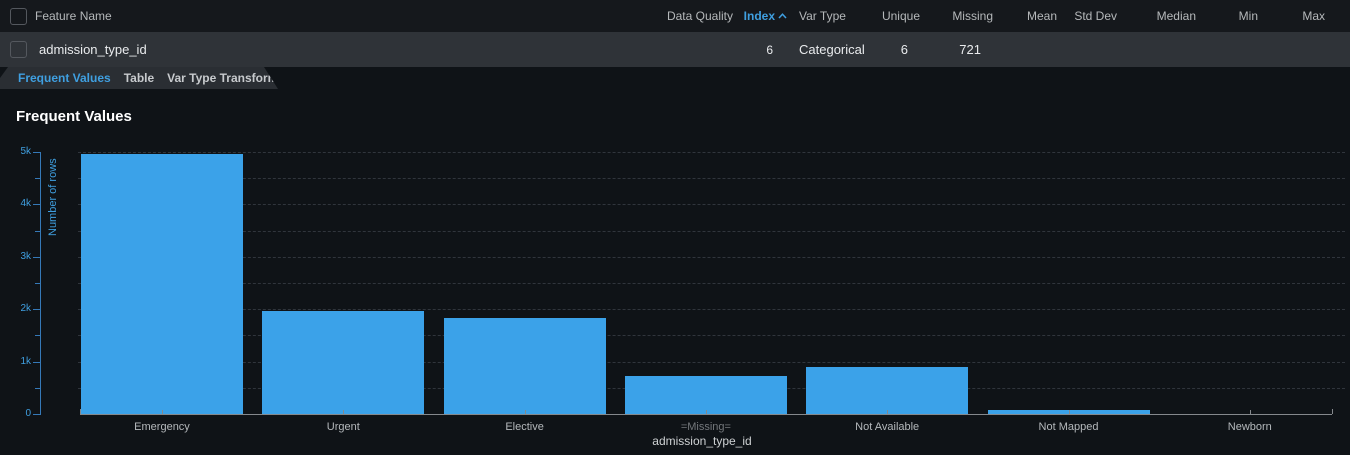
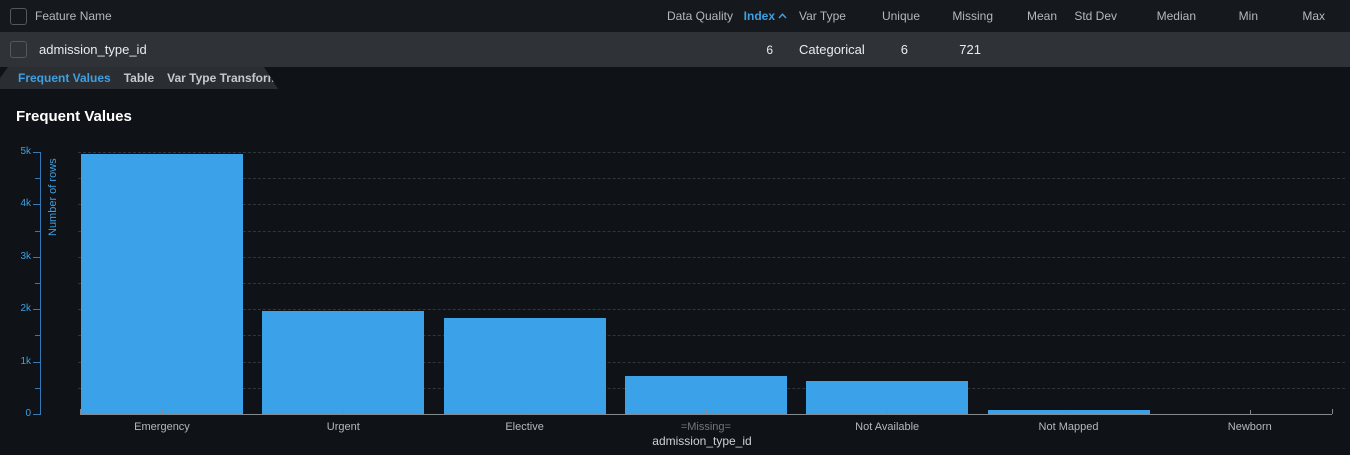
Not Available: 0.9k -> 0.6k
